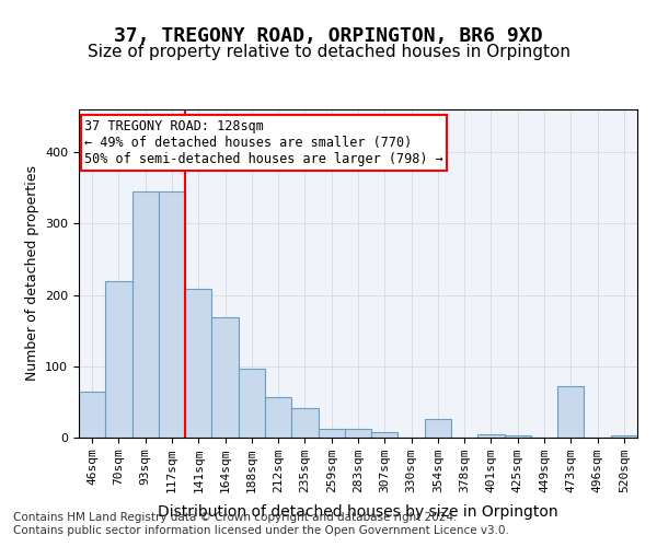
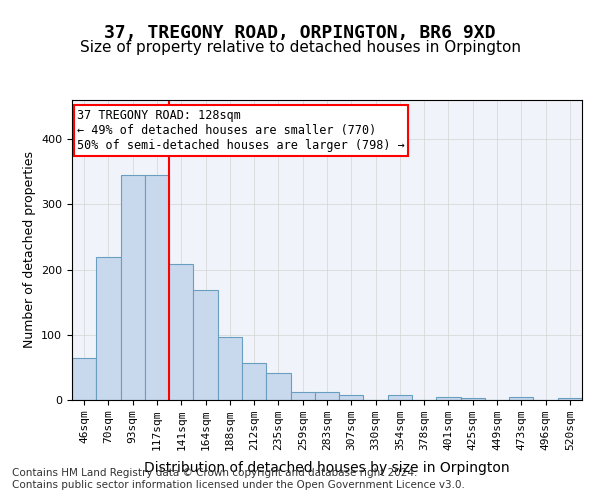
354sqm: 26 -> 7
473sqm: 72 -> 5
